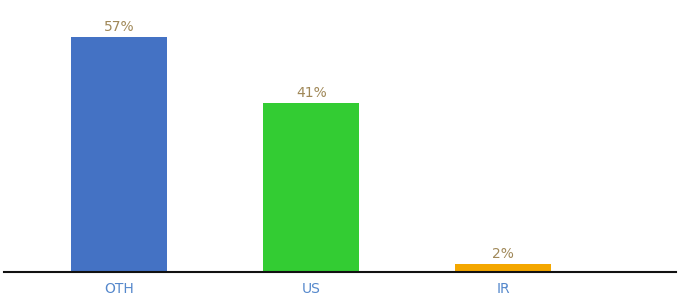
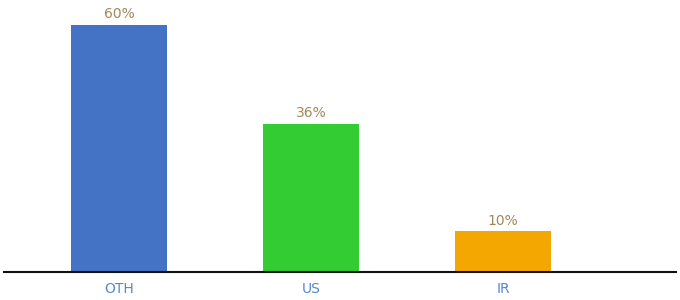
OTH: 57% -> 60%
US: 41% -> 36%
IR: 2% -> 10%
